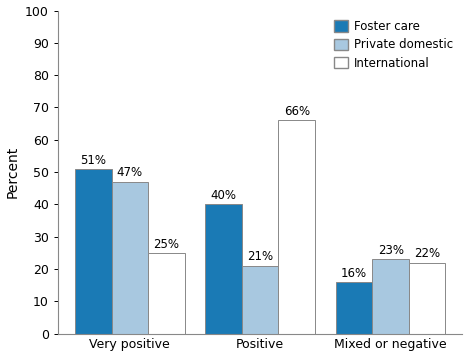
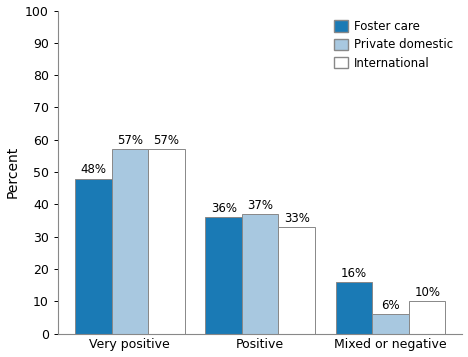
Foster care/Very positive: 51% -> 48%
Private domestic/Very positive: 47% -> 57%
International/Very positive: 25% -> 57%
Foster care/Positive: 40% -> 36%
Private domestic/Positive: 21% -> 37%
International/Positive: 66% -> 33%
Private domestic/Mixed or negative: 23% -> 6%
International/Mixed or negative: 22% -> 10%
